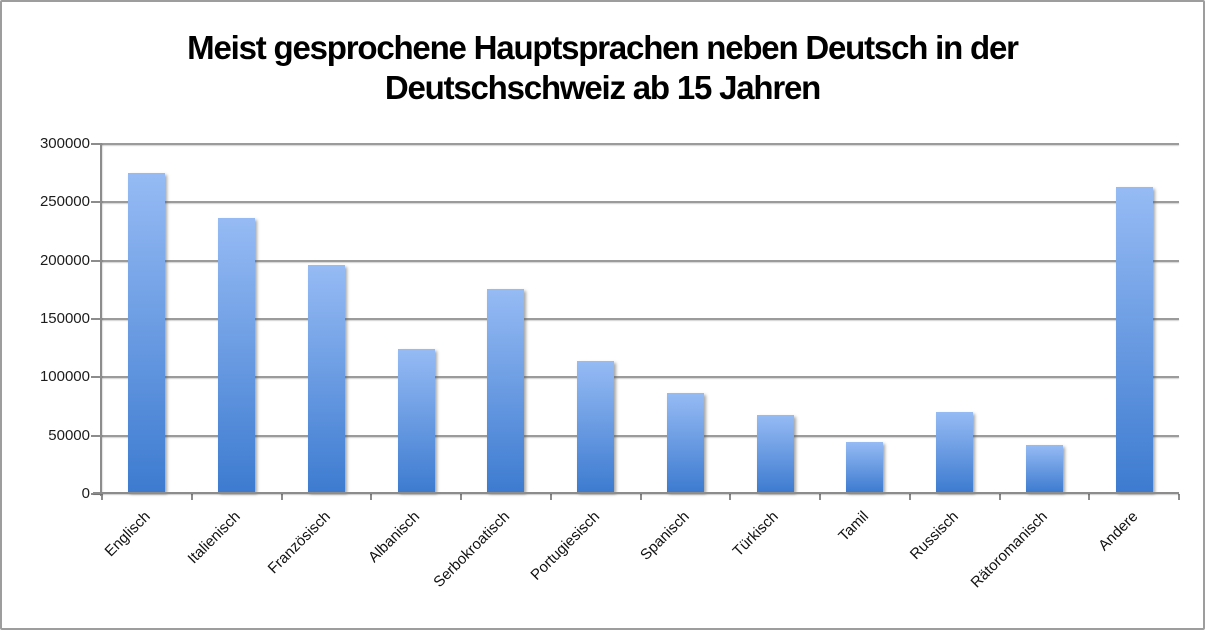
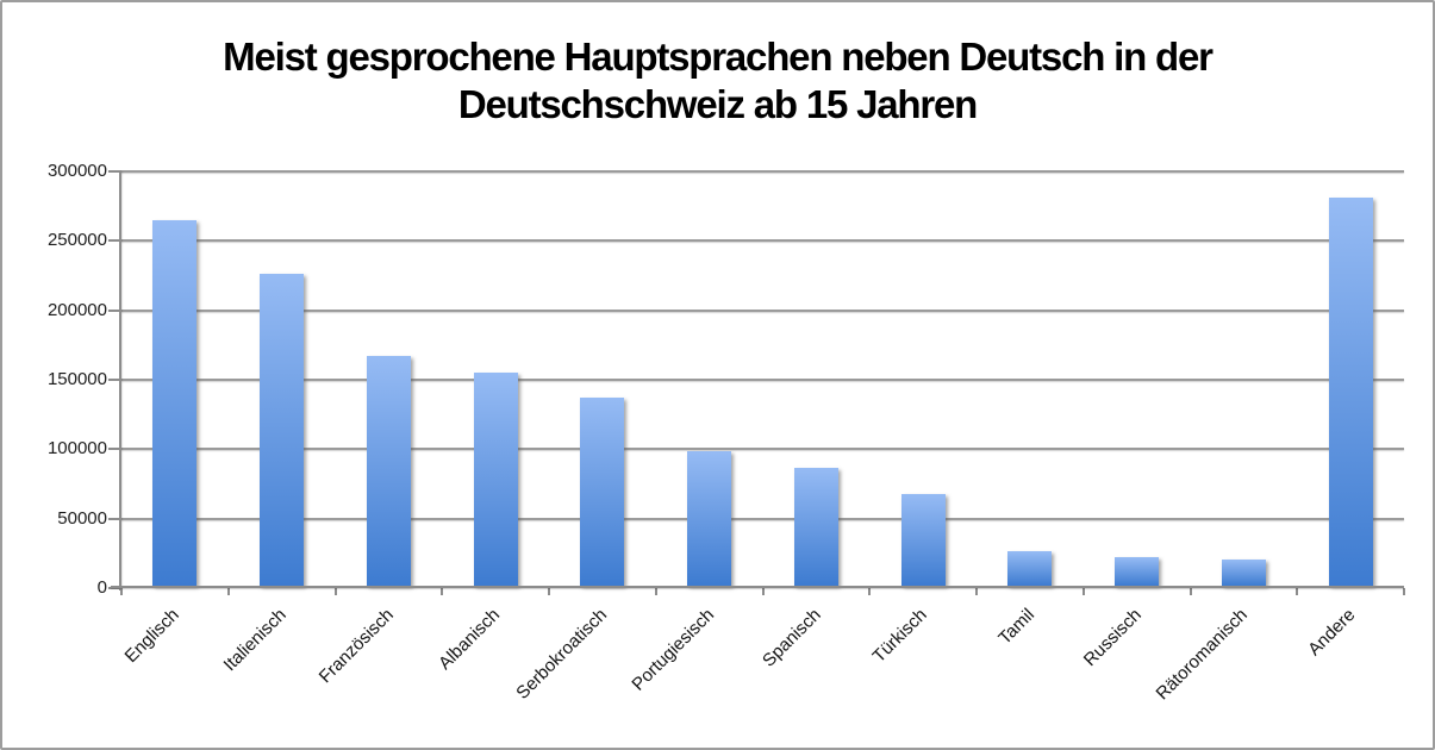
Englisch: 275000 -> 265000
Italienisch: 237000 -> 226000
Französisch: 196000 -> 167000
Albanisch: 124000 -> 155000
Serbokroatisch: 176000 -> 137000
Portugiesisch: 114000 -> 99000
Tamil: 45000 -> 27000
Russisch: 70000 -> 22000
Rätoromanisch: 42000 -> 21000
Andere: 263000 -> 281000
